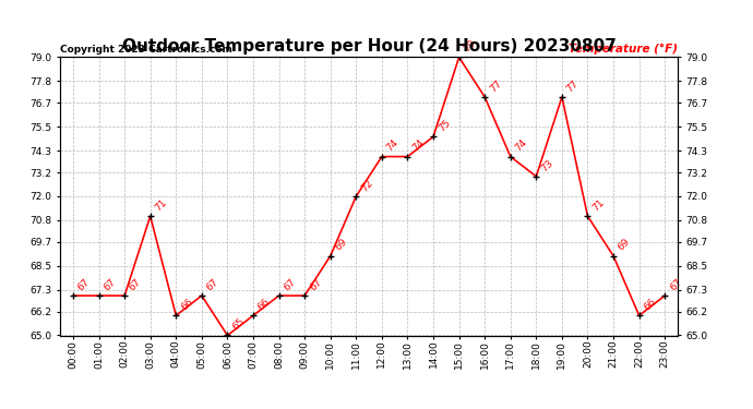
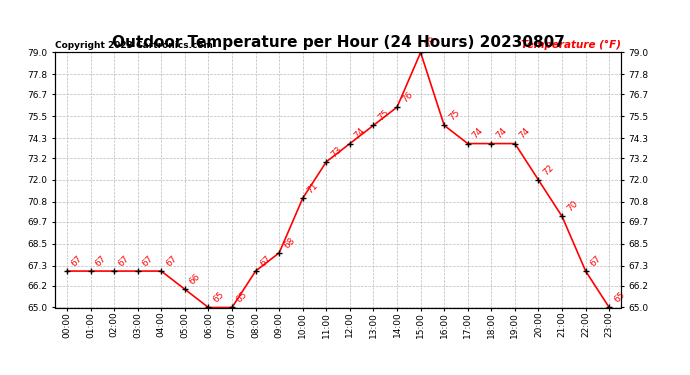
03:00: 71 -> 67
04:00: 66 -> 67
05:00: 67 -> 66
07:00: 66 -> 65
09:00: 67 -> 68
10:00: 69 -> 71
11:00: 72 -> 73
13:00: 74 -> 75
14:00: 75 -> 76
16:00: 77 -> 75
18:00: 73 -> 74
19:00: 77 -> 74
20:00: 71 -> 72
21:00: 69 -> 70
22:00: 66 -> 67
23:00: 67 -> 65
